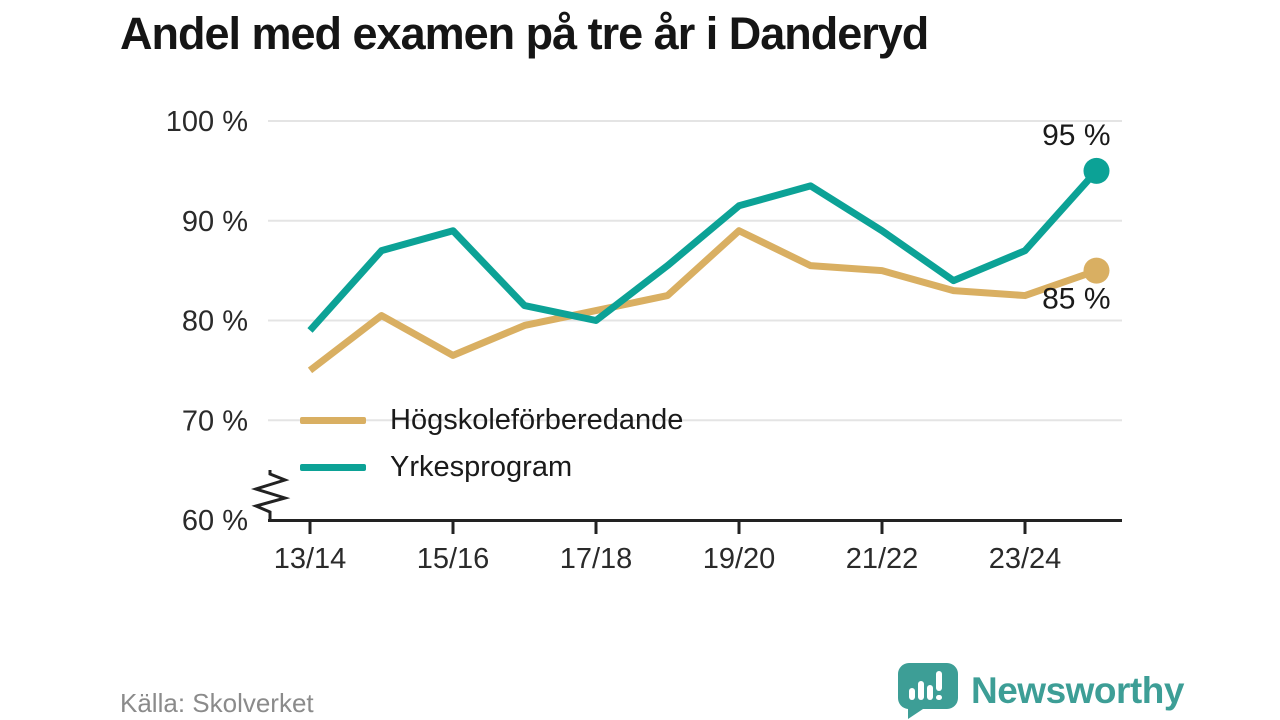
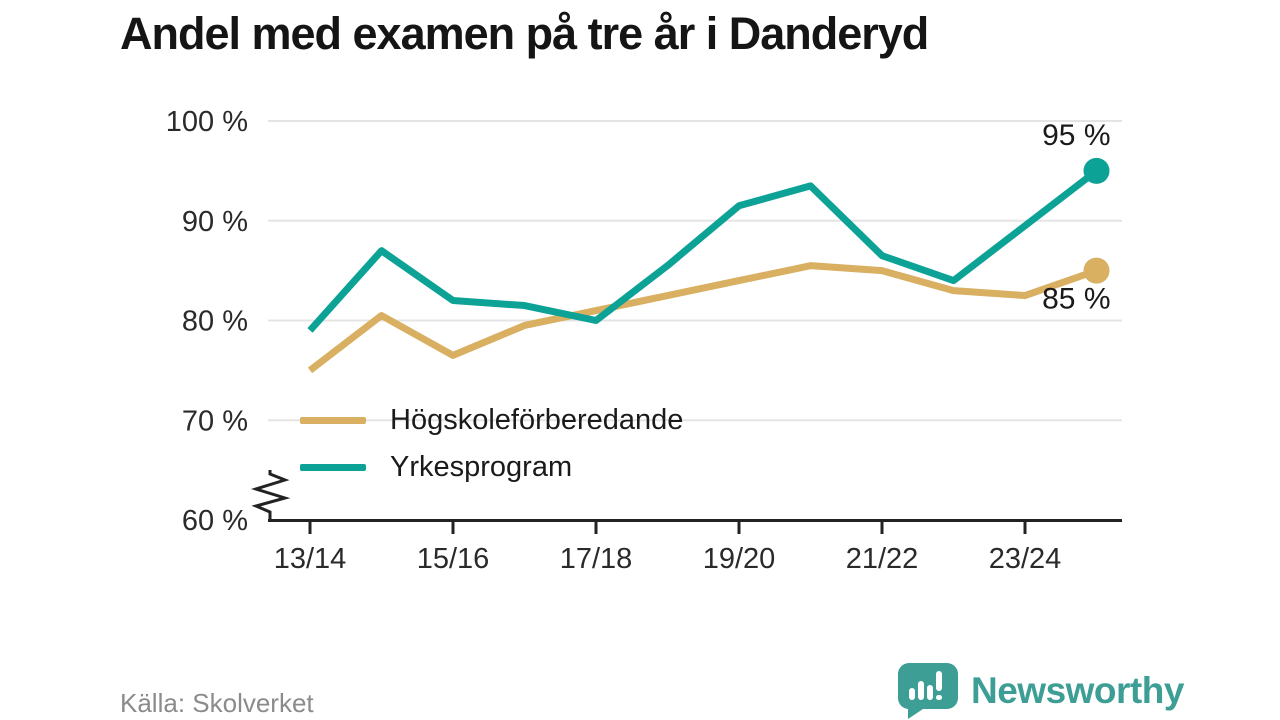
Yrkesprogram/15/16: 89% -> 82%
Högskoleförberedande/19/20: 89% -> 84%
Yrkesprogram/21/22: 89% -> 86%
Yrkesprogram/23/24: 87% -> 90%
